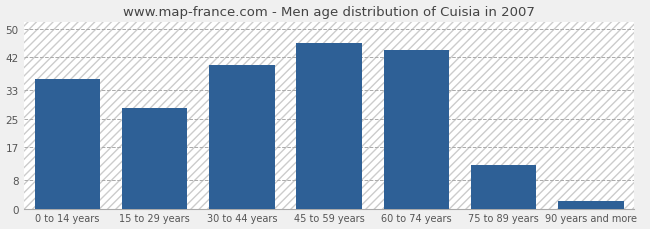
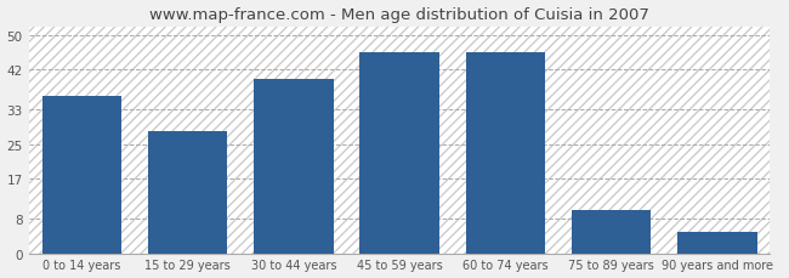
60 to 74 years: 44 -> 46
75 to 89 years: 12 -> 10
90 years and more: 2 -> 5
